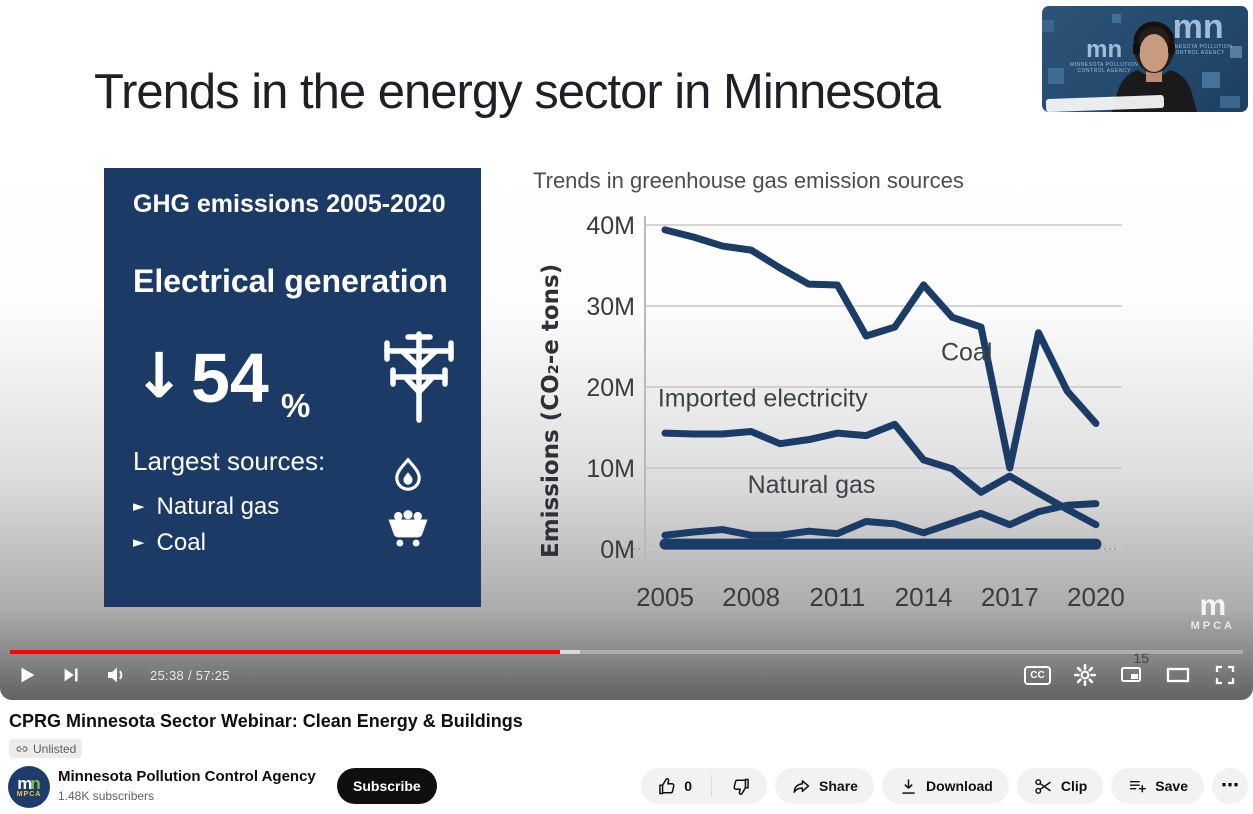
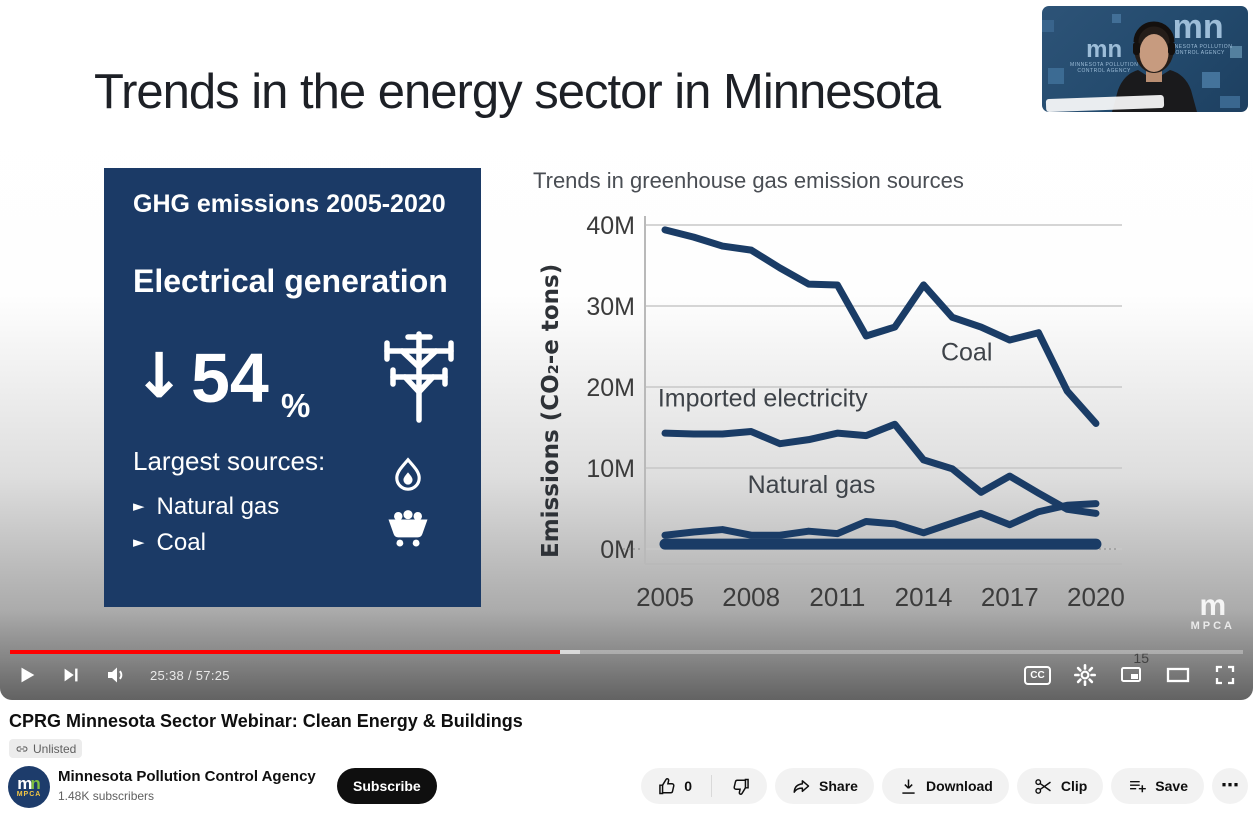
Coal/2017: 10M -> 26M
Imported electricity/2020: 3M -> 4M
